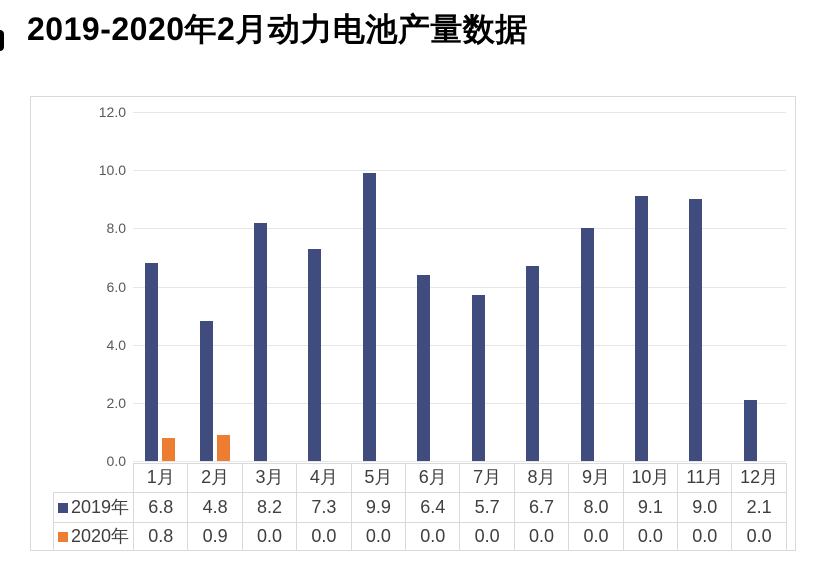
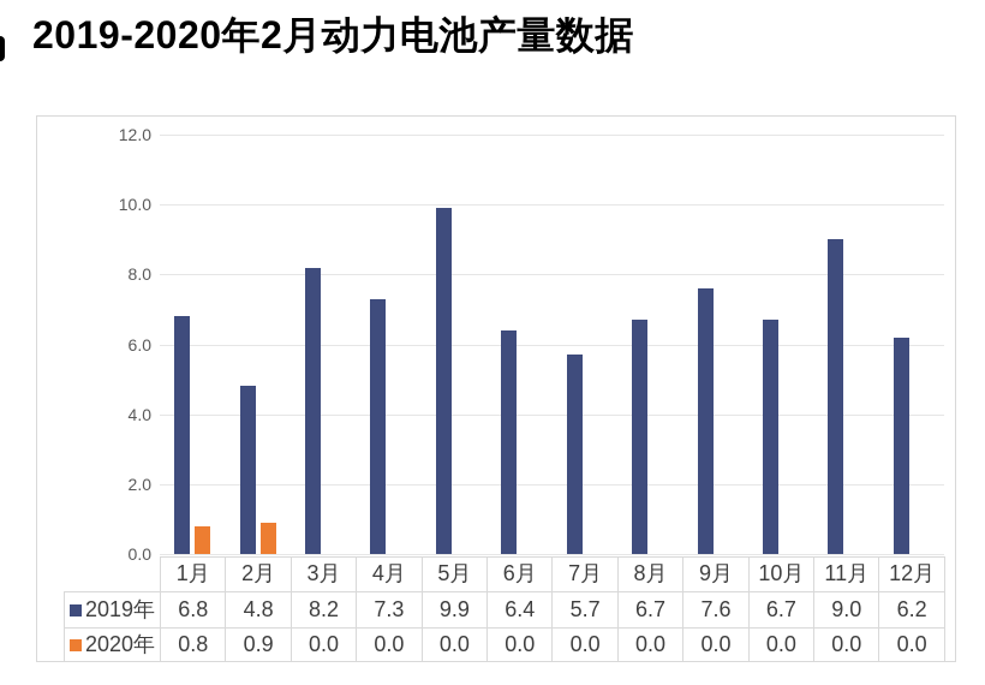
2019年/9月: 8.0 -> 7.6
2019年/10月: 9.1 -> 6.7
2019年/12月: 2.1 -> 6.2
